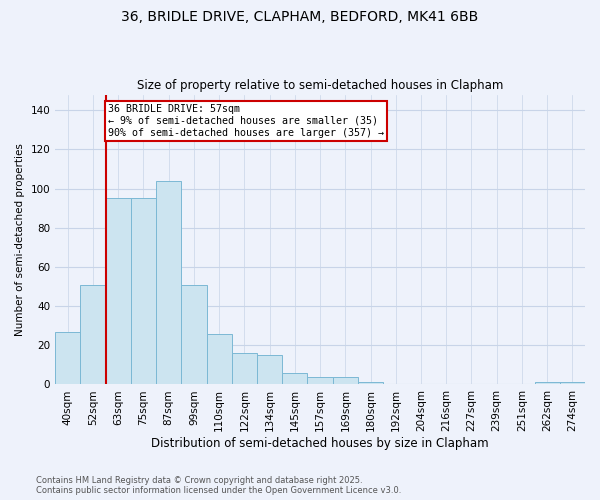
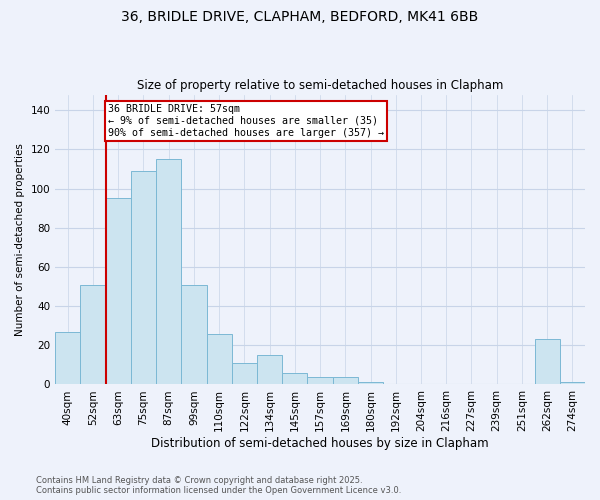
75sqm: 95 -> 109
87sqm: 104 -> 115
122sqm: 16 -> 11
262sqm: 1 -> 23
